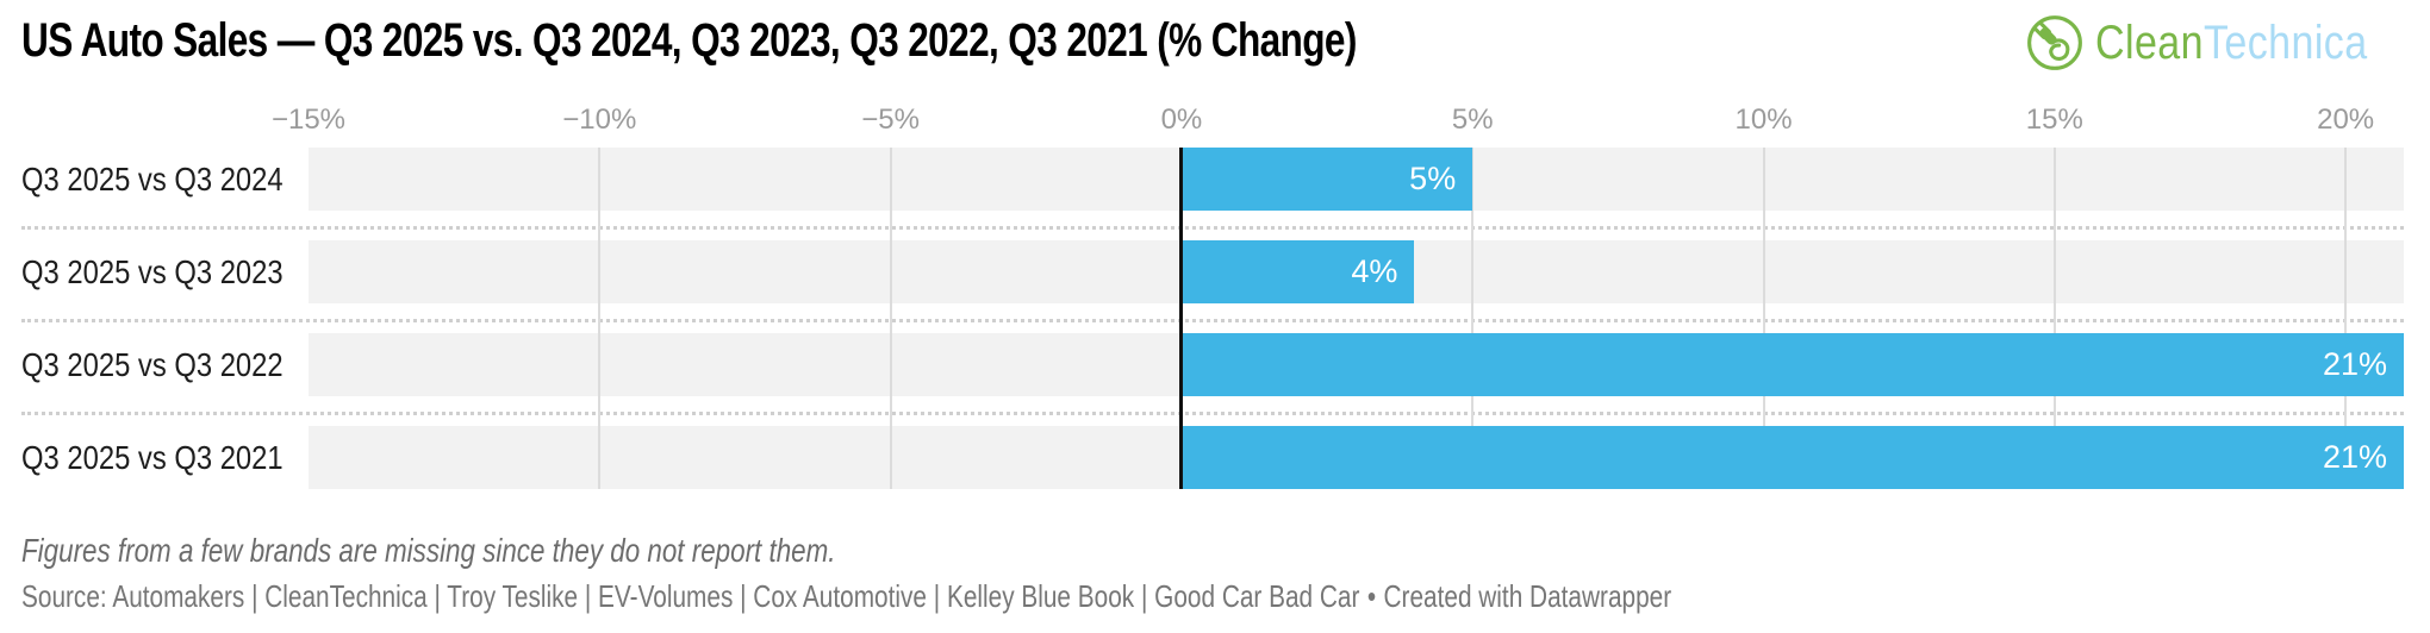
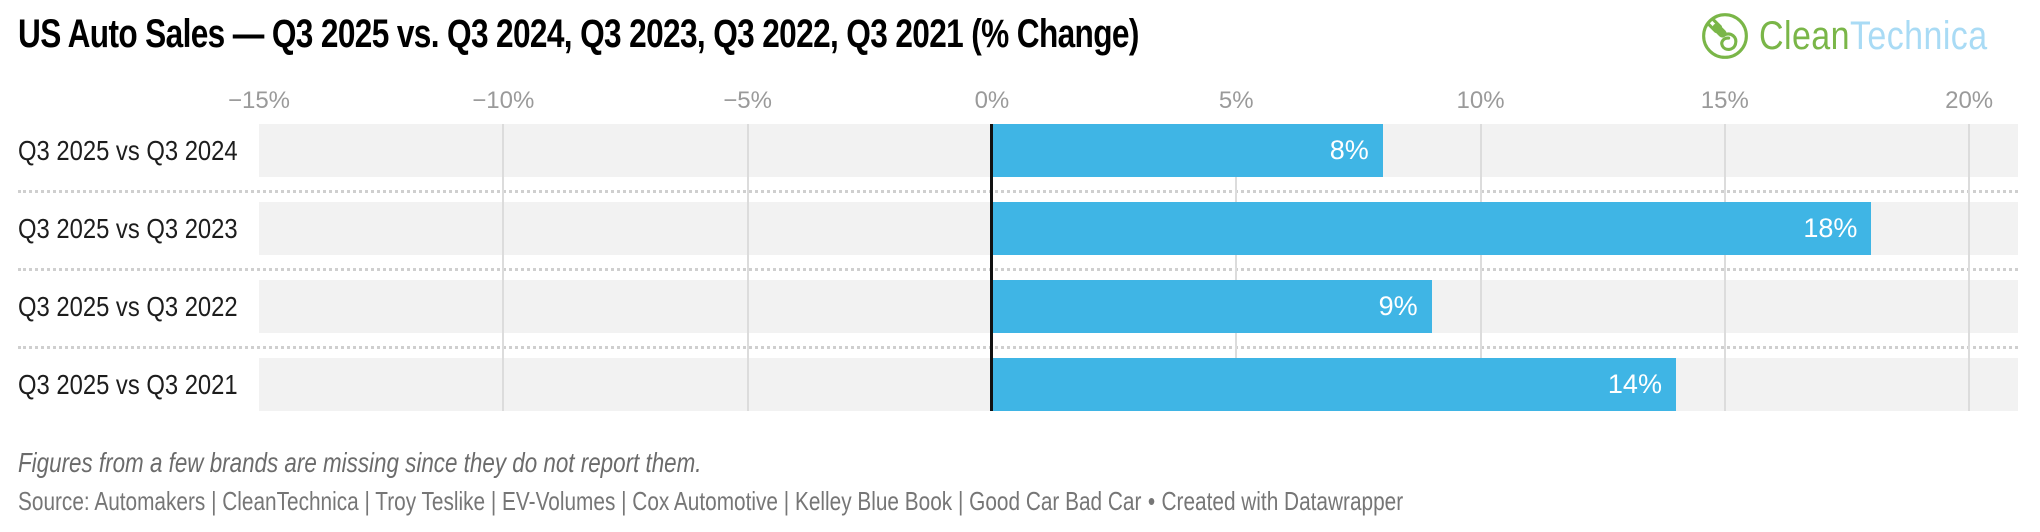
Q3 2025 vs Q3 2024: 5% -> 8%
Q3 2025 vs Q3 2023: 4% -> 18%
Q3 2025 vs Q3 2022: 21% -> 9%
Q3 2025 vs Q3 2021: 21% -> 14%
